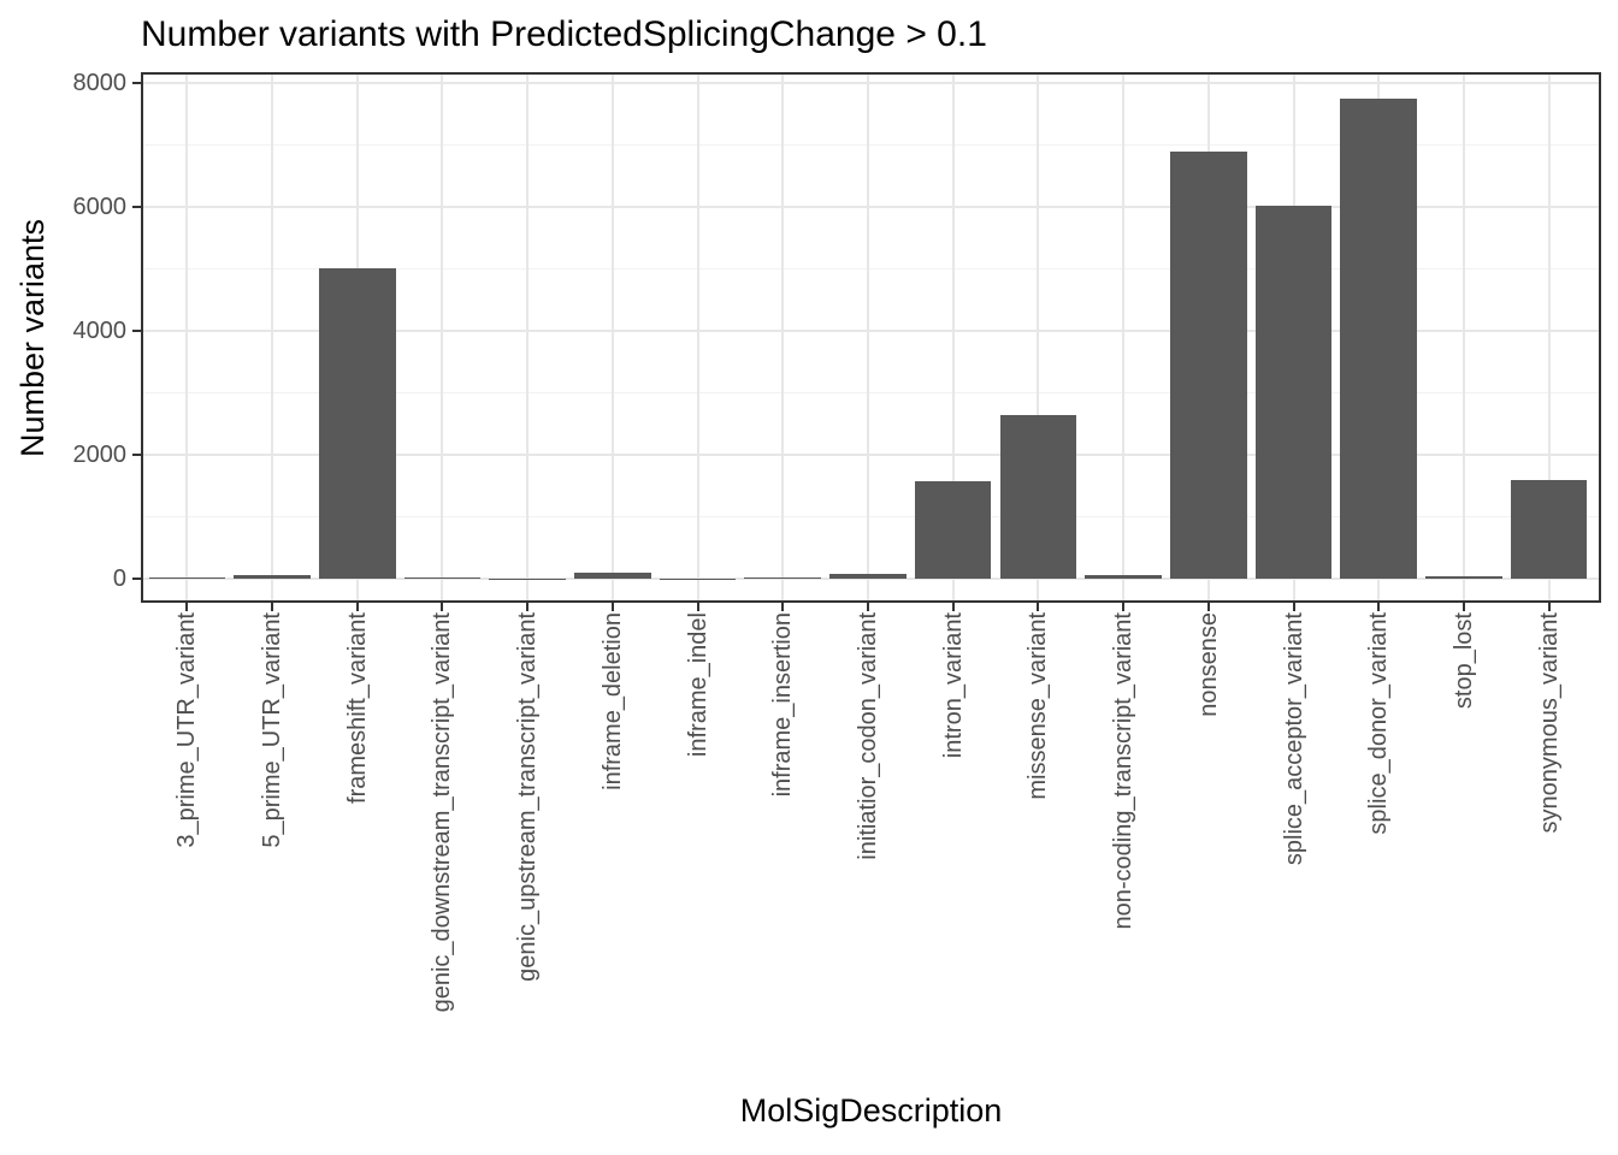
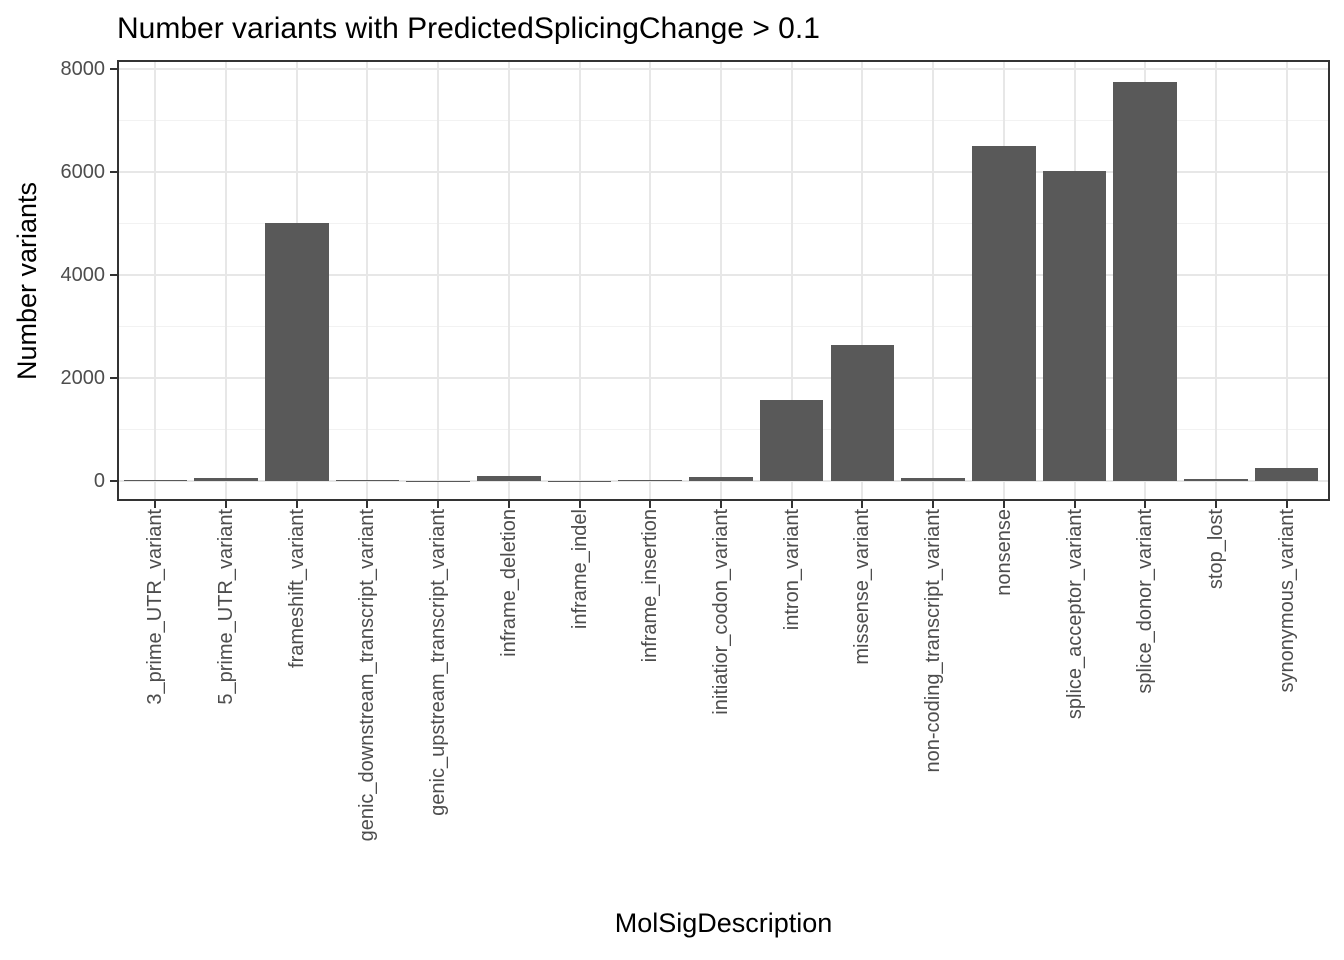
nonsense: 6900 -> 6500
synonymous_variant: 1600 -> 200
